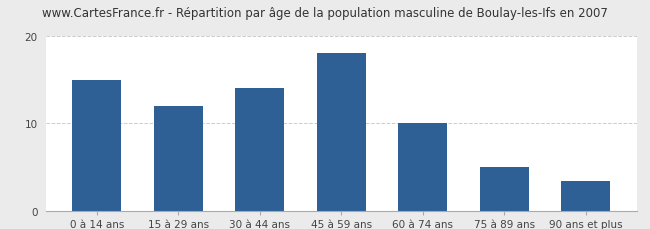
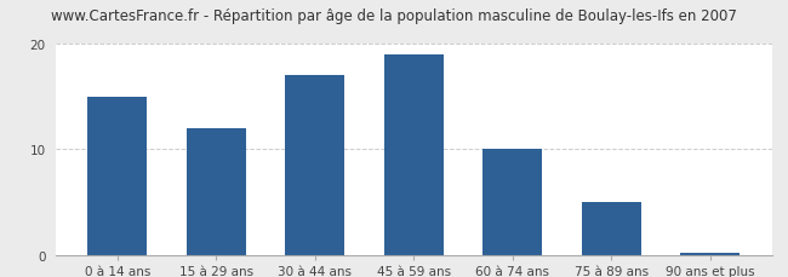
30 à 44 ans: 14.0 -> 17.0
45 à 59 ans: 18.0 -> 19.0
90 ans et plus: 3.4 -> 0.2
